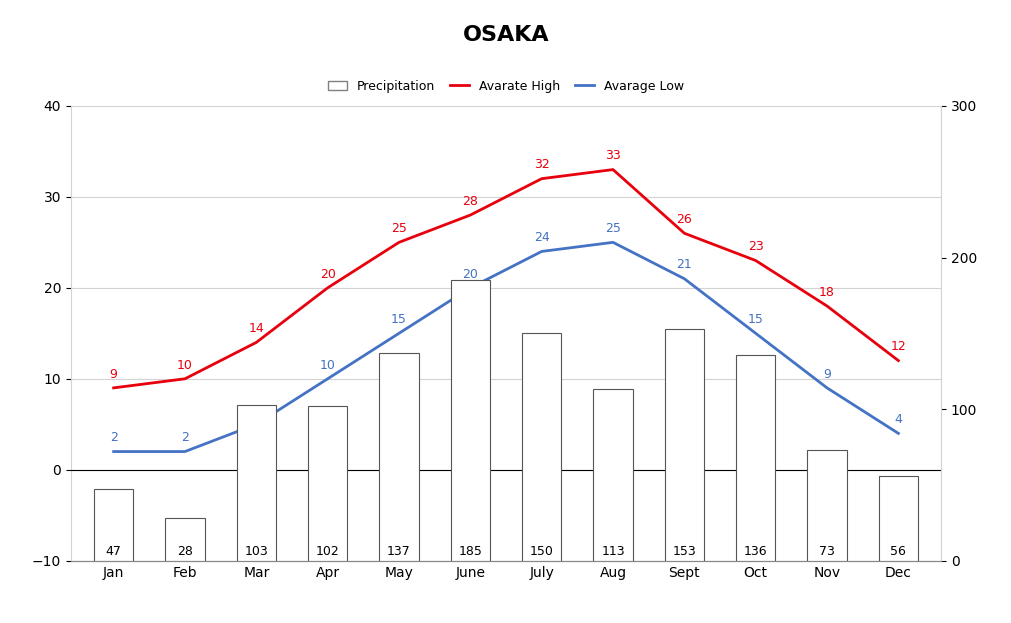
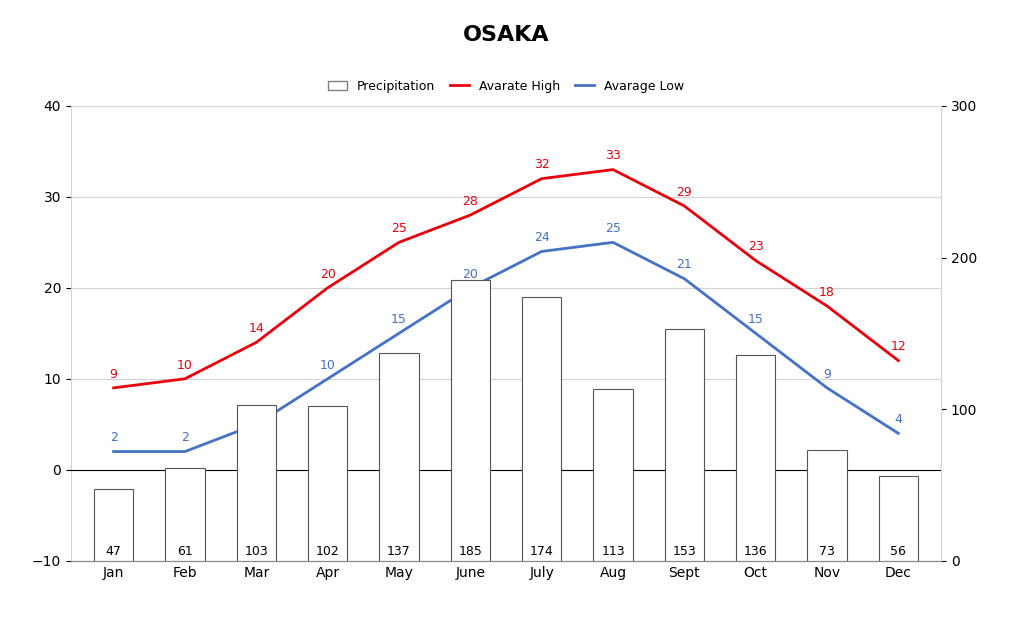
Precipitation/Feb: 28 -> 61
Precipitation/July: 150 -> 174
Avarate High/Sept: 26 -> 29
